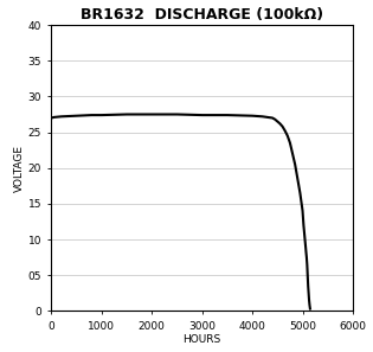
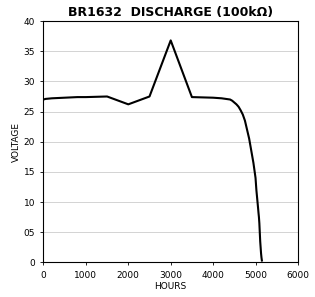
2000: 27.5 -> 26.2
3000: 27.4 -> 36.8
